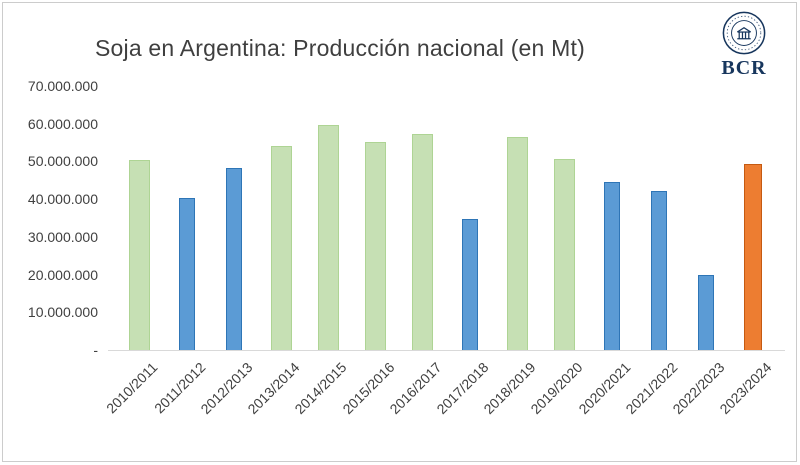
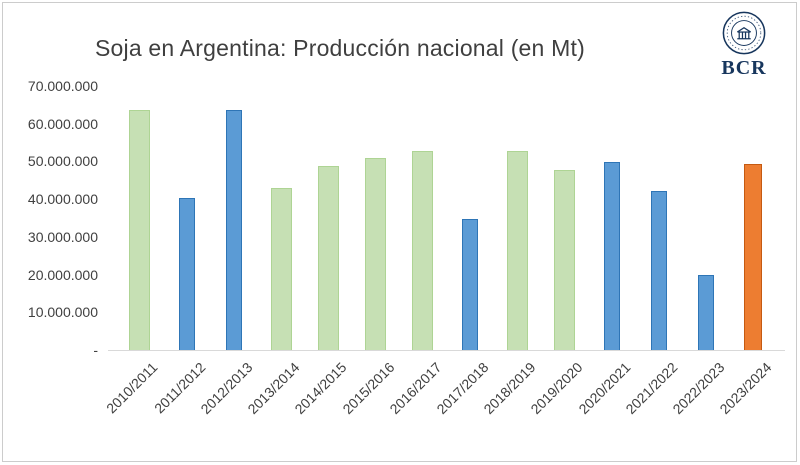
2010/2011: 50000000 -> 64000000
2012/2013: 48000000 -> 64000000
2013/2014: 54000000 -> 43000000
2014/2015: 60000000 -> 49000000
2015/2016: 55000000 -> 51000000
2016/2017: 57000000 -> 53000000
2018/2019: 57000000 -> 53000000
2019/2020: 51000000 -> 48000000
2020/2021: 45000000 -> 50000000
